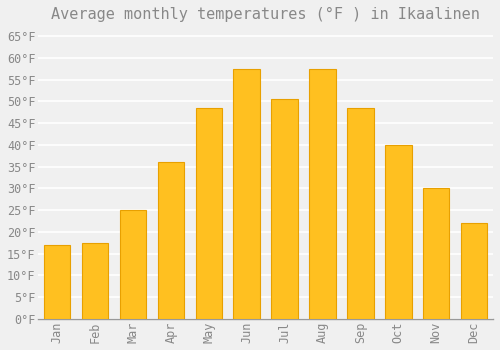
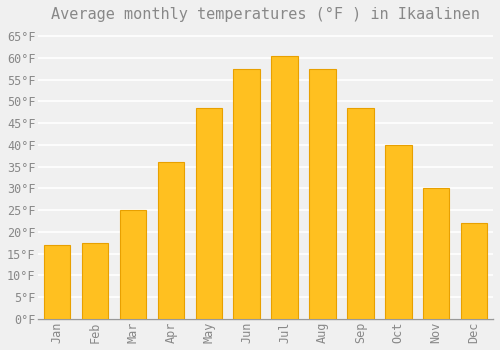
Jul: 50.5°F -> 60.5°F
